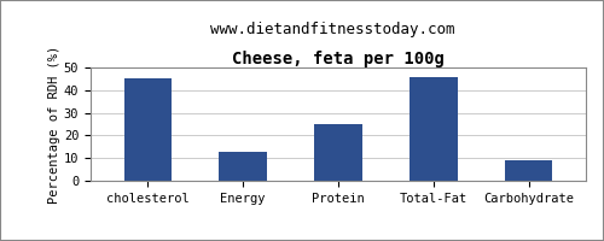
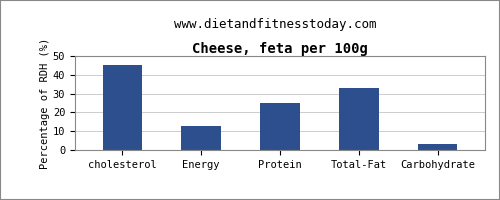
Total-Fat: 46 -> 33
Carbohydrate: 9 -> 3
